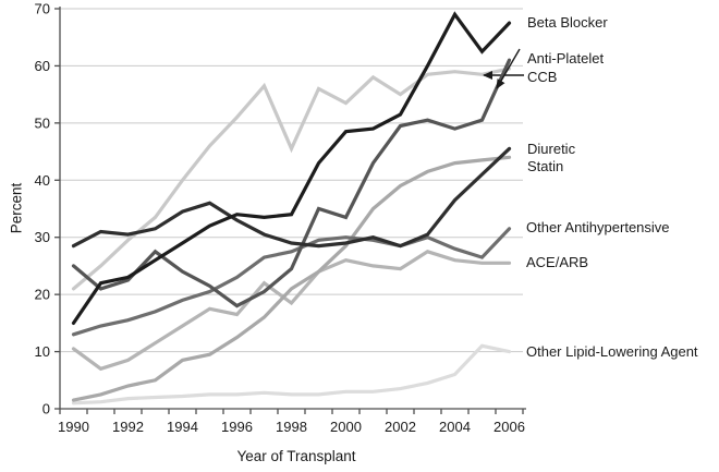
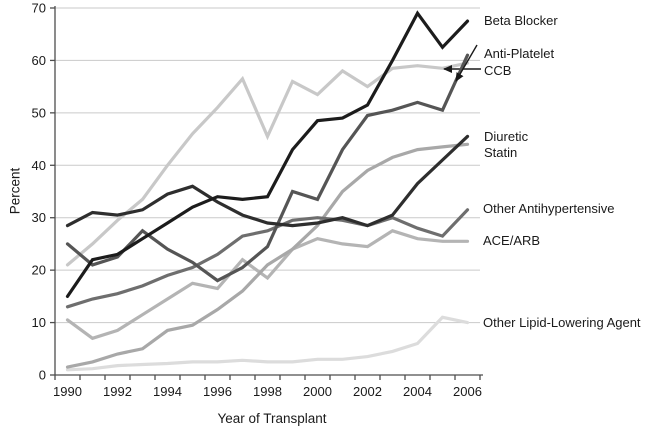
Anti-Platelet/2004: 49 -> 52
